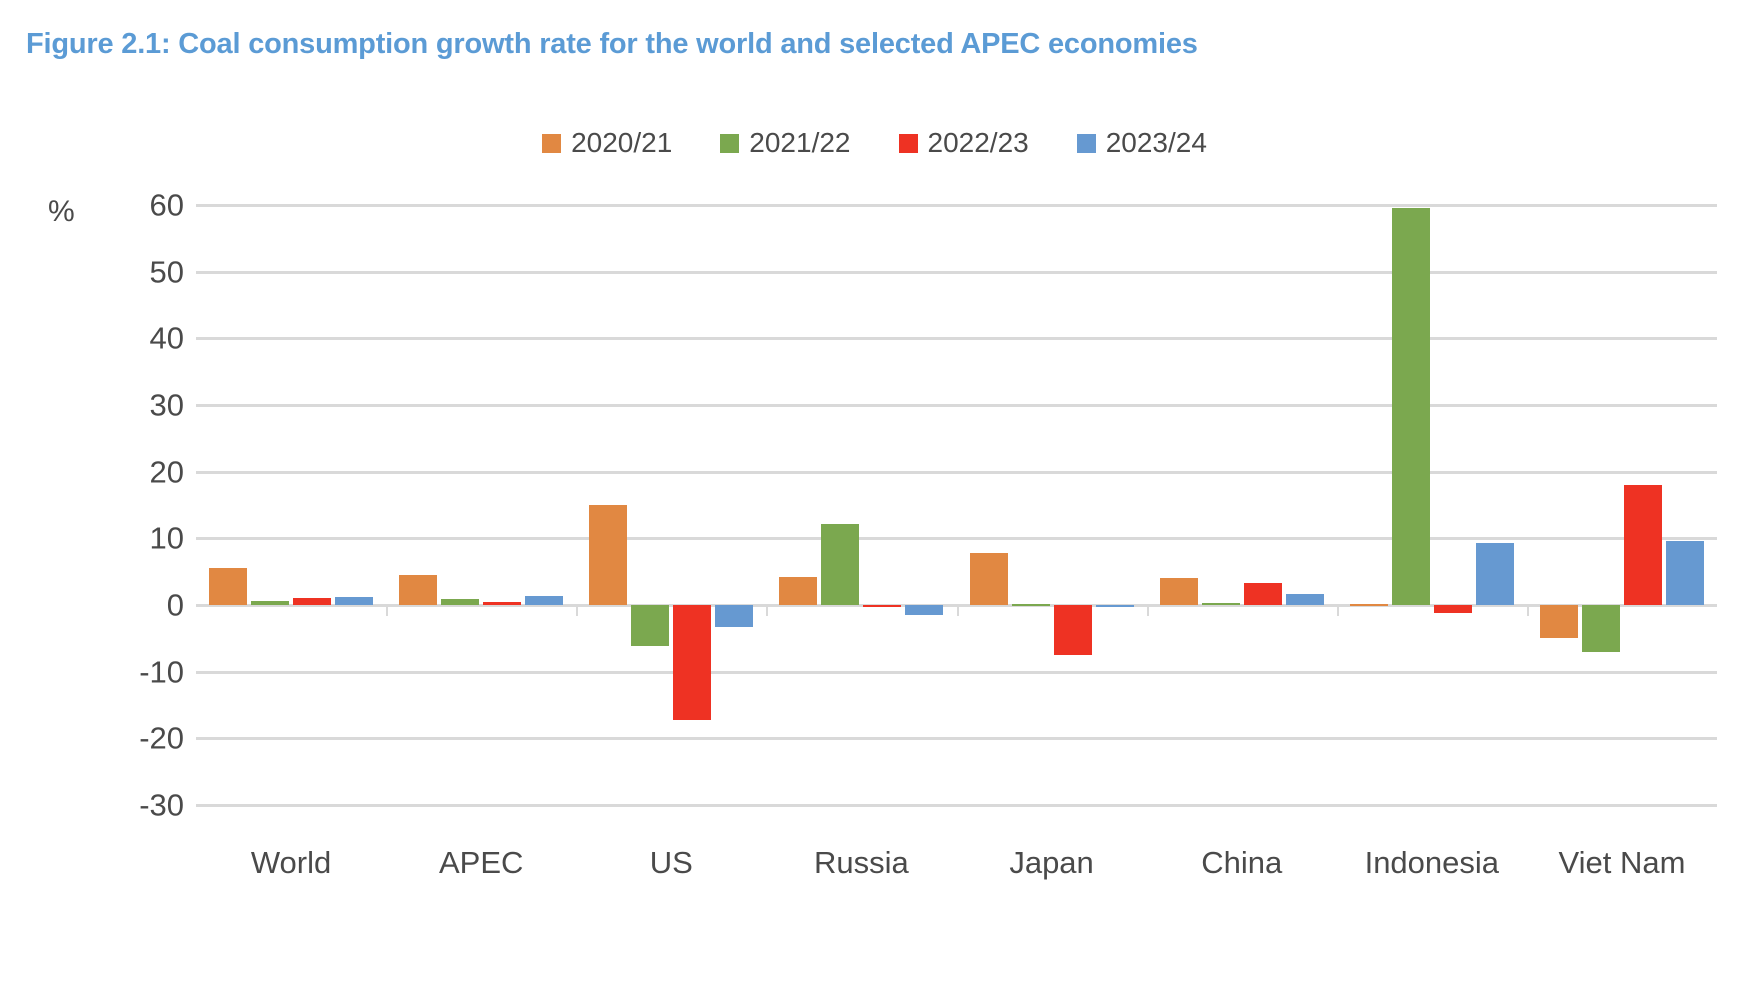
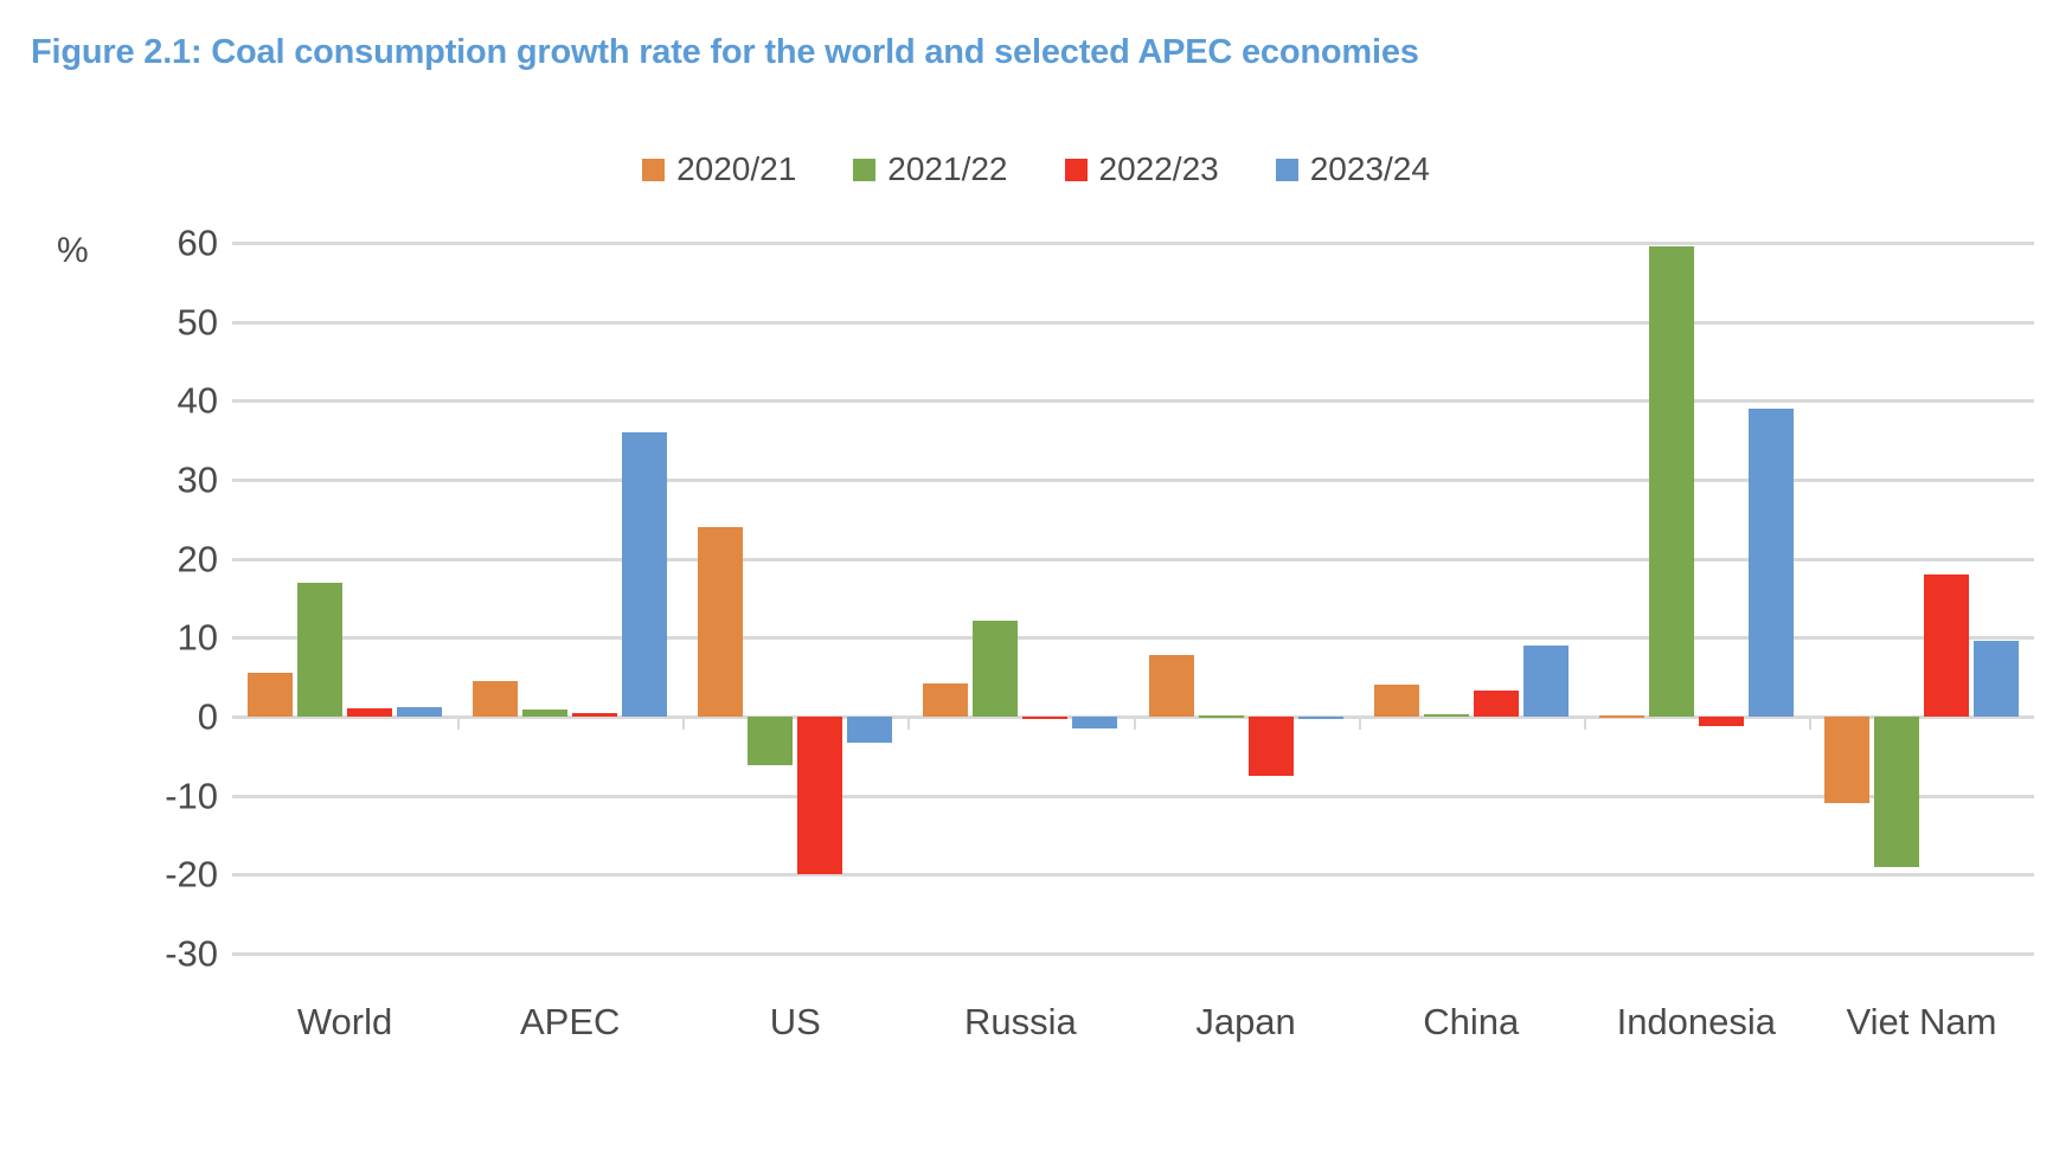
2021/22/World: 1 -> 17
2023/24/APEC: 1 -> 36
2020/21/US: 15 -> 24
2022/23/US: -17 -> -20
2023/24/China: 2 -> 9
2023/24/Indonesia: 9 -> 39
2020/21/Viet Nam: -5 -> -11
2021/22/Viet Nam: -7 -> -19
